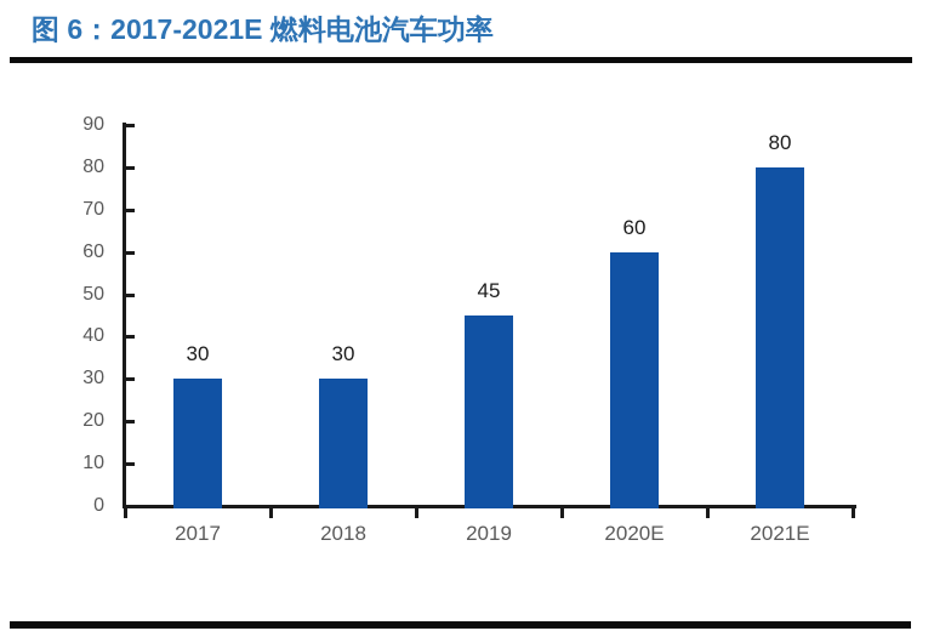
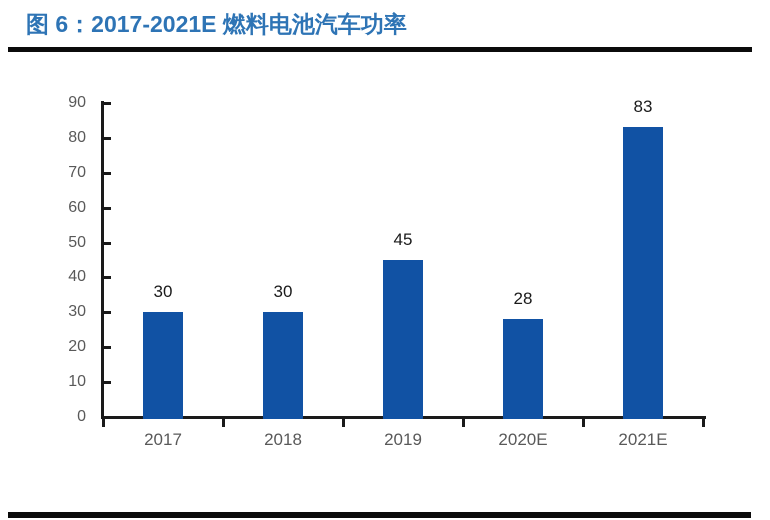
2020E: 60 -> 28
2021E: 80 -> 83
